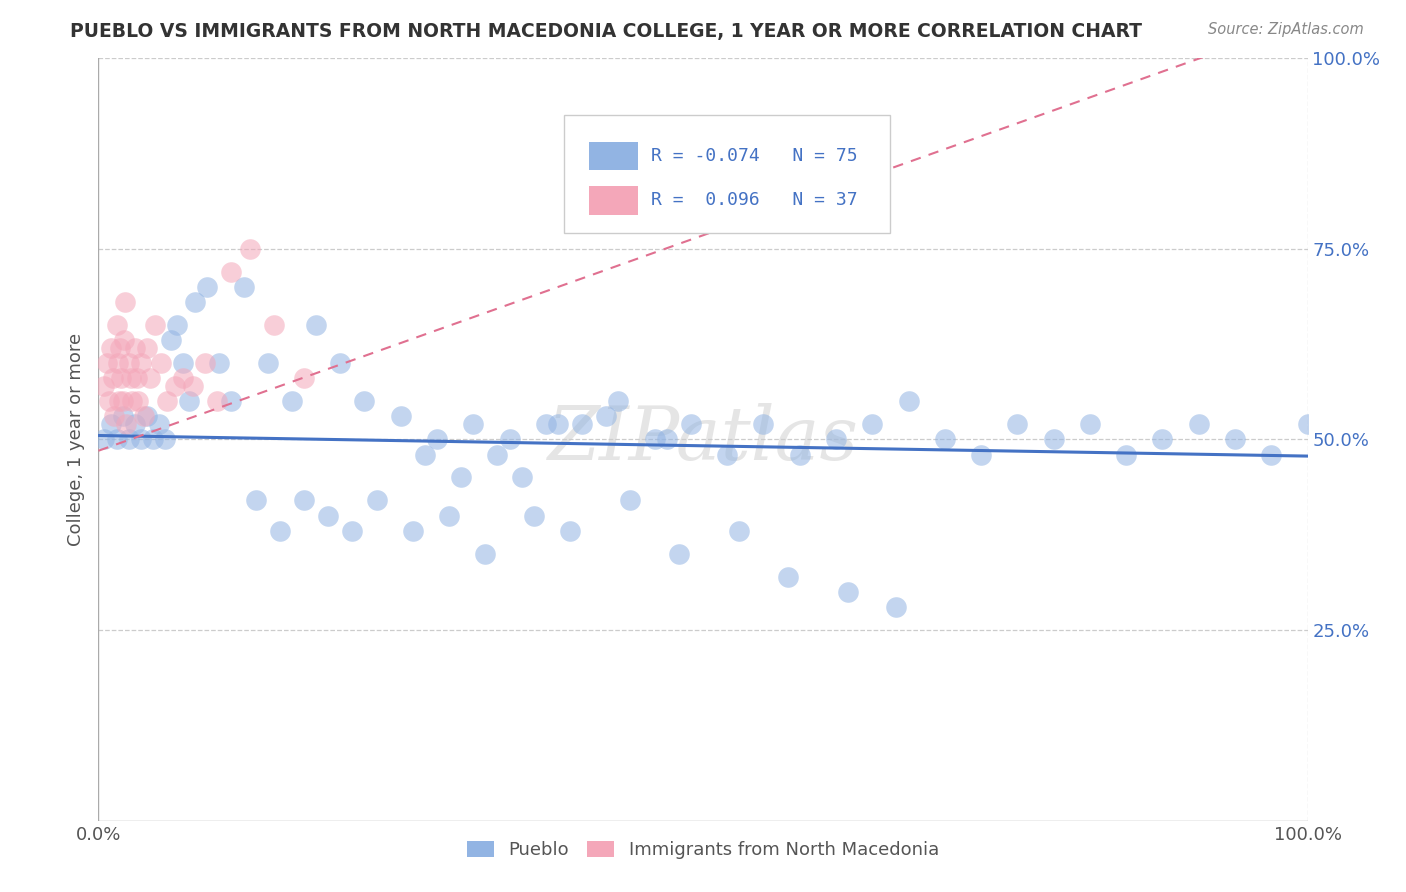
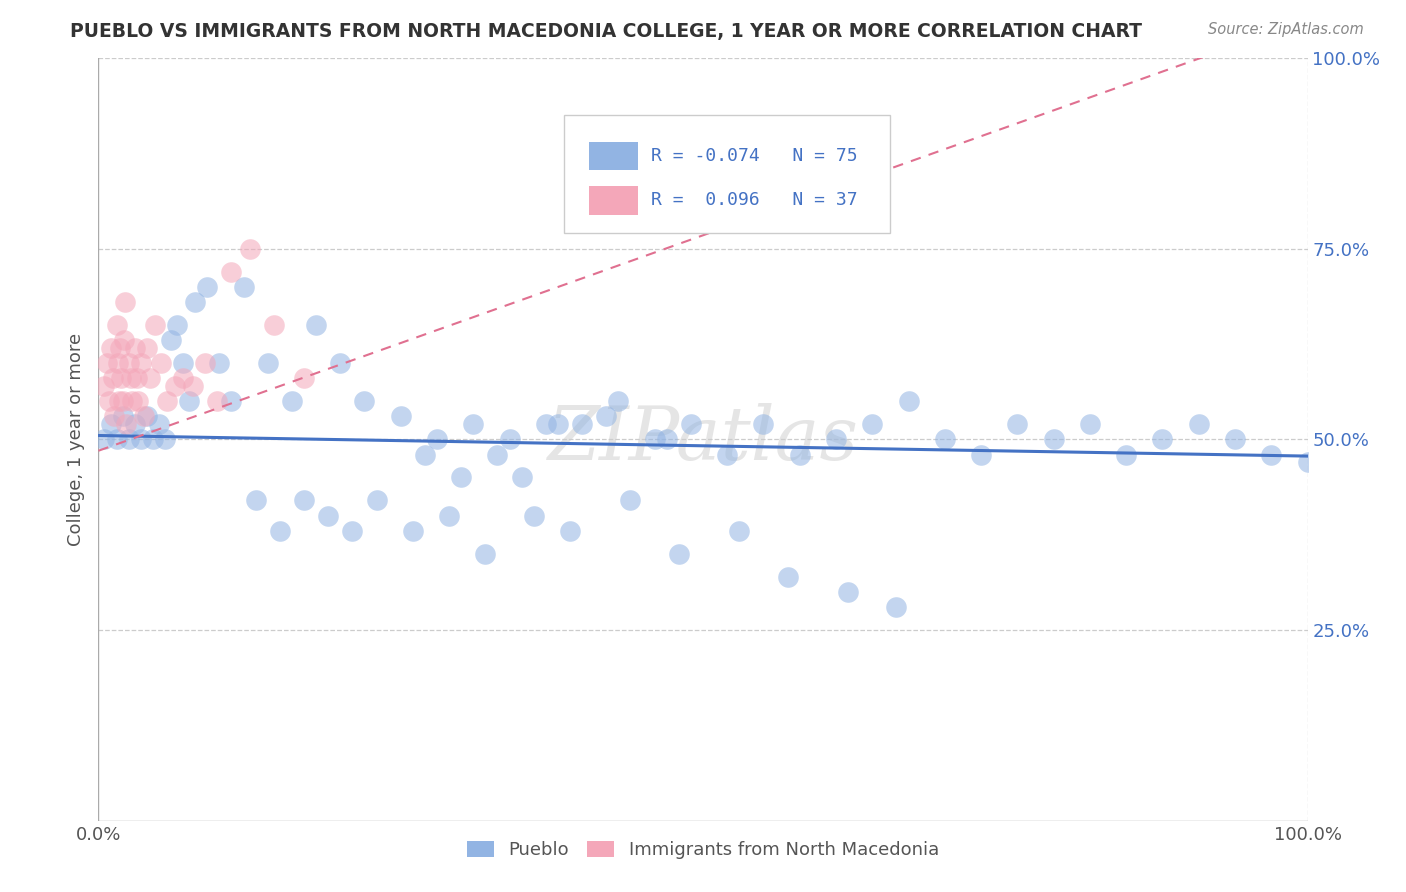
Pueblo/100.0%: 52% -> 47%
